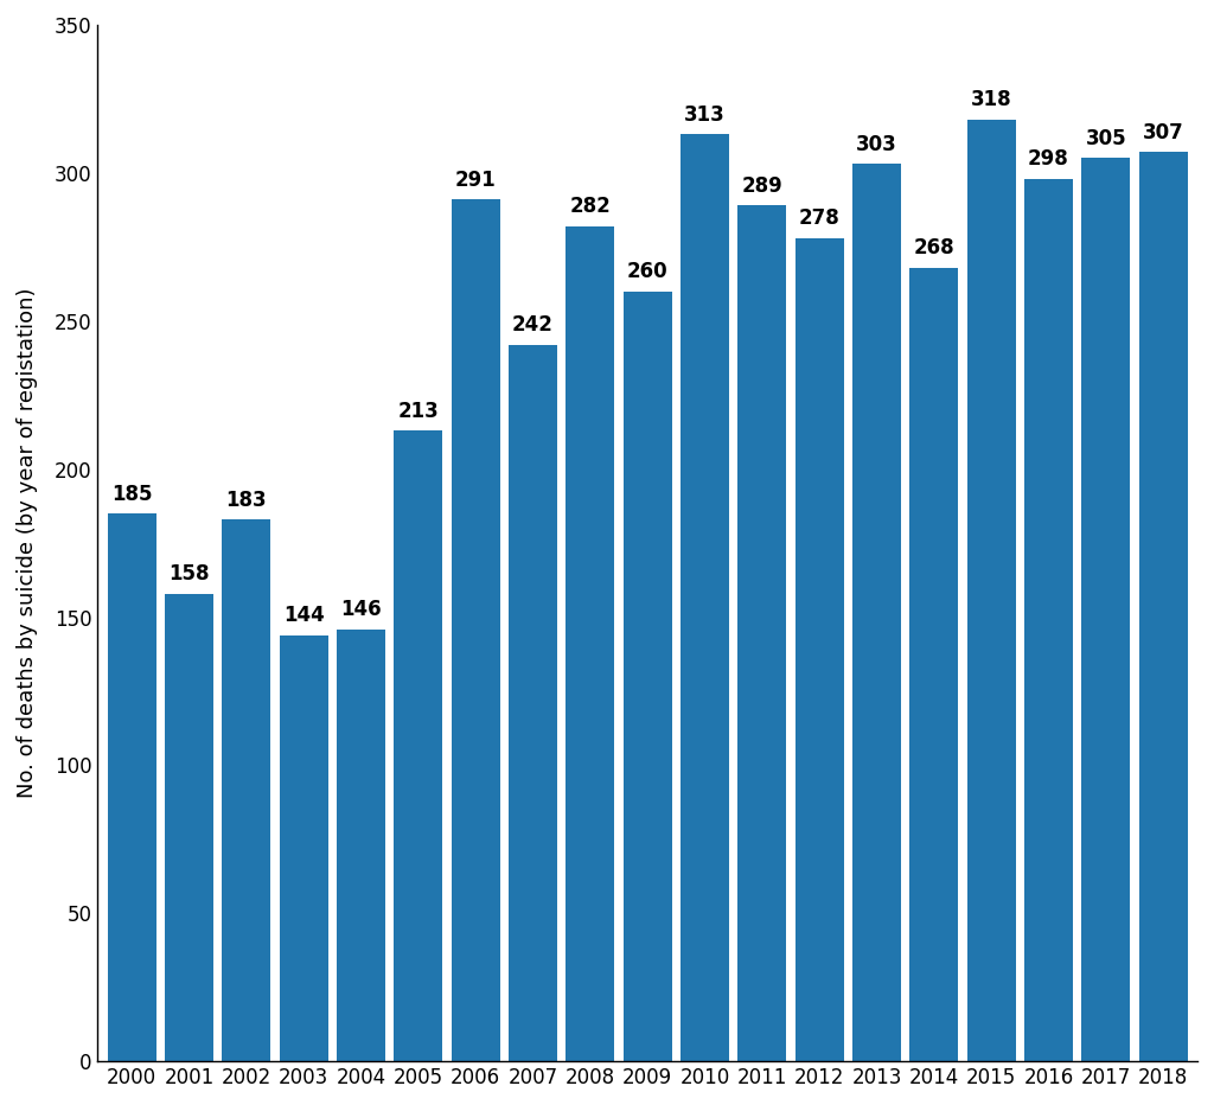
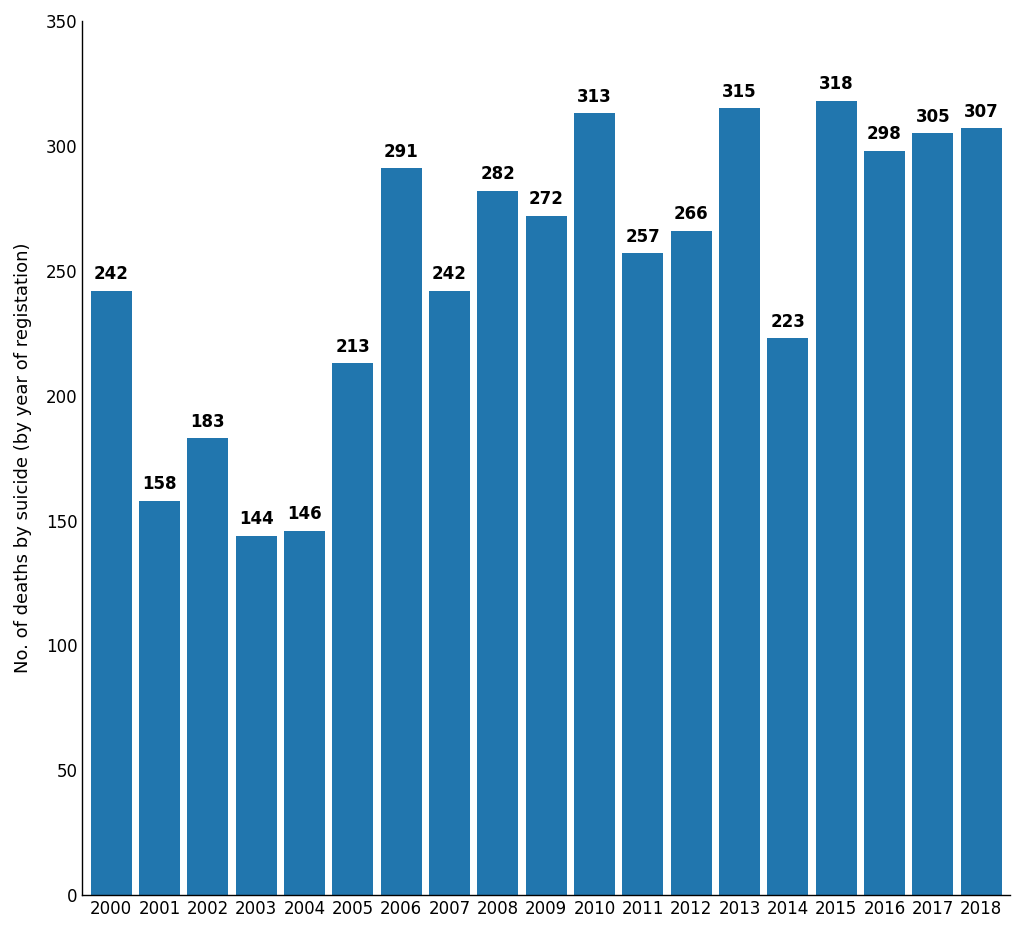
2000: 185 -> 242
2009: 260 -> 272
2011: 289 -> 257
2012: 278 -> 266
2013: 303 -> 315
2014: 268 -> 223
